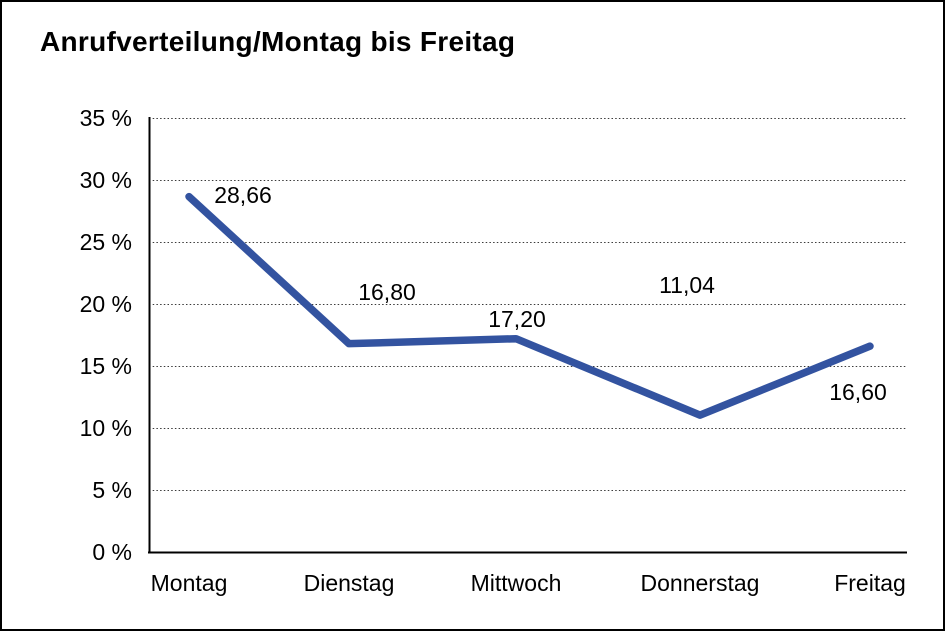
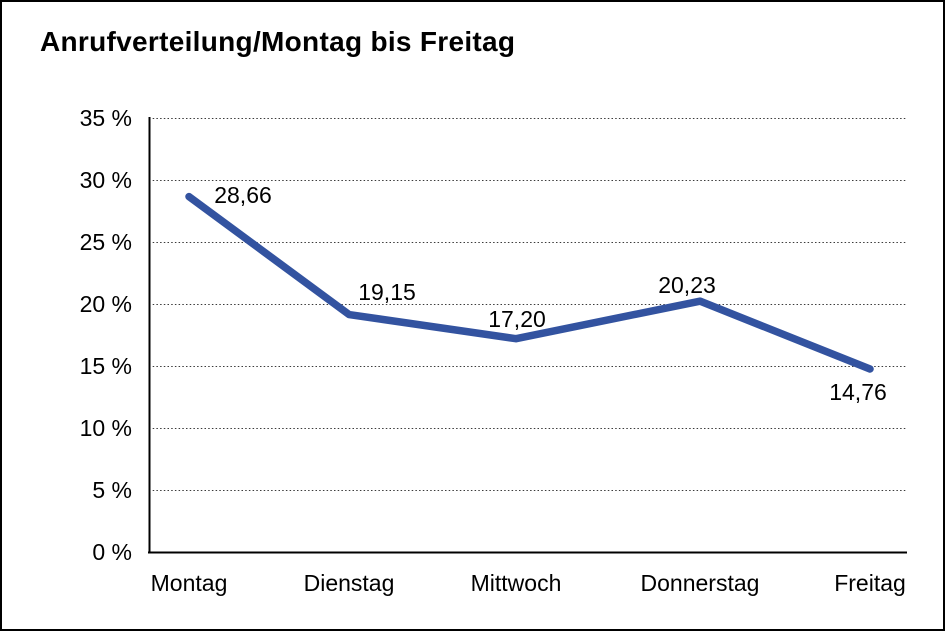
Dienstag: 16,80 -> 19,15
Donnerstag: 11,04 -> 20,23
Freitag: 16,60 -> 14,76
